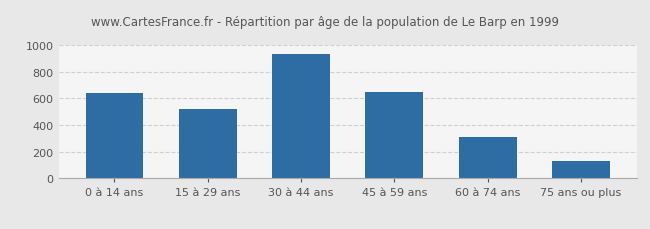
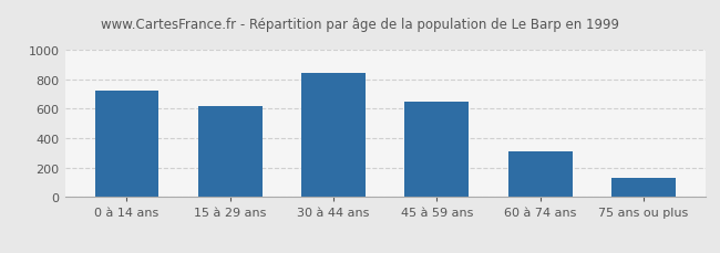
0 à 14 ans: 640 -> 720
15 à 29 ans: 520 -> 620
30 à 44 ans: 930 -> 840
